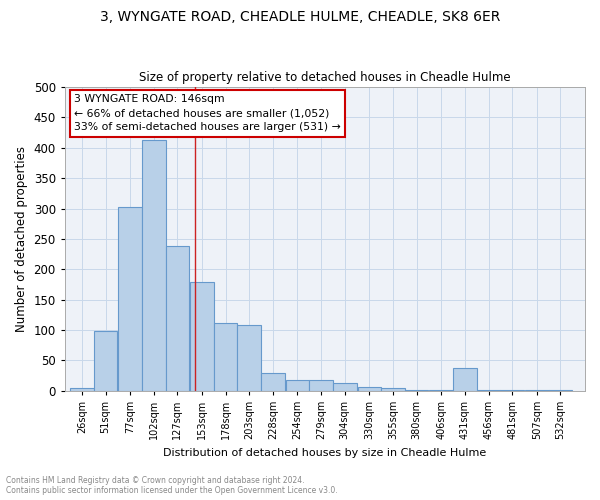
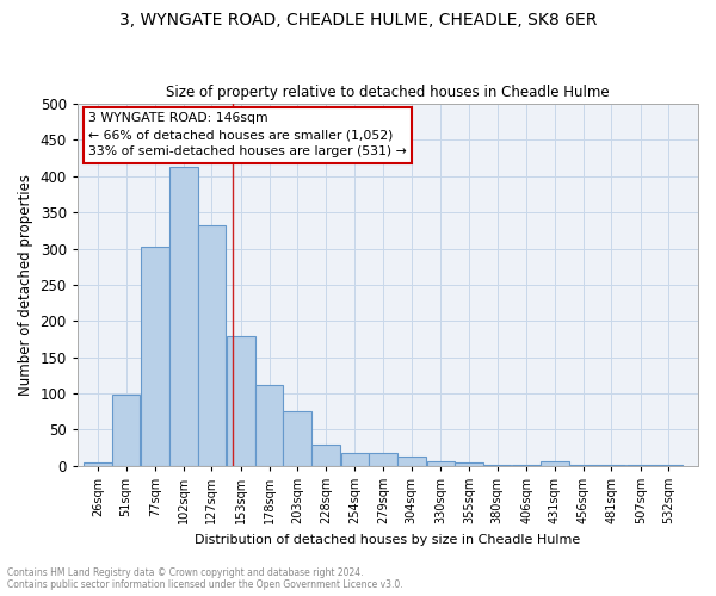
127sqm: 238 -> 332
203sqm: 108 -> 75
431sqm: 38 -> 7
